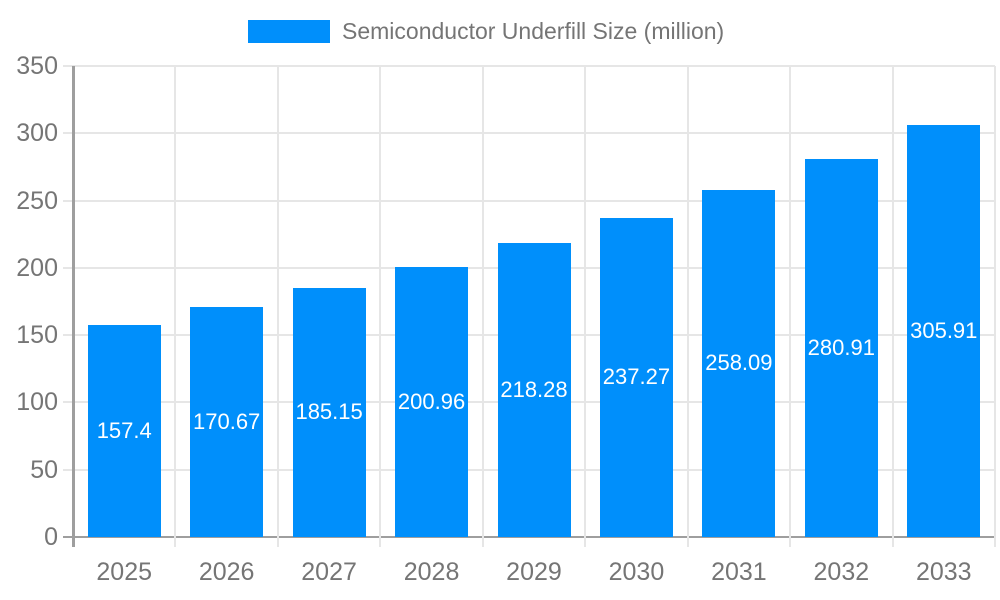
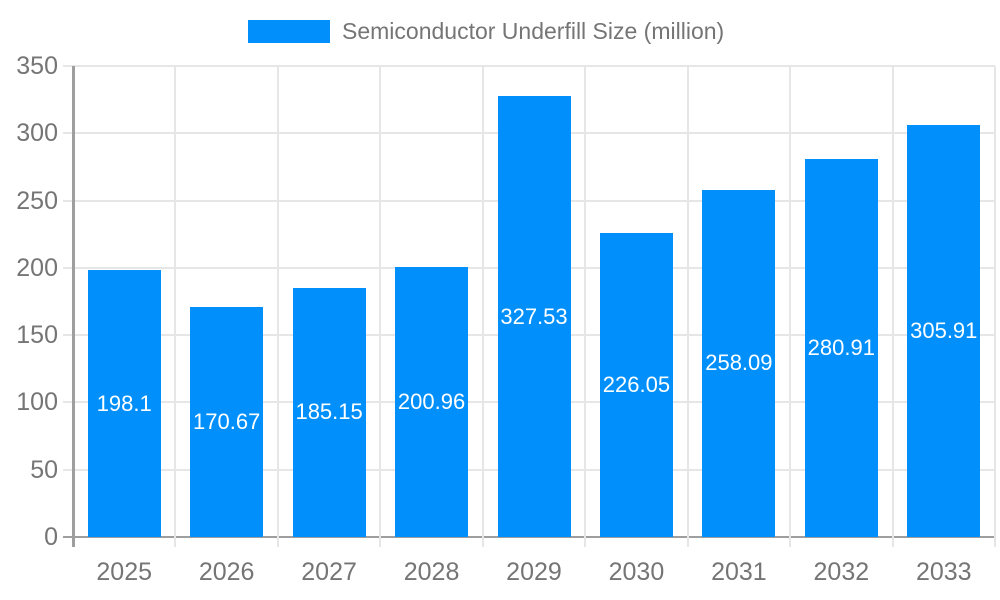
2025: 157.4 -> 198.1
2029: 218.28 -> 327.53
2030: 237.27 -> 226.05
